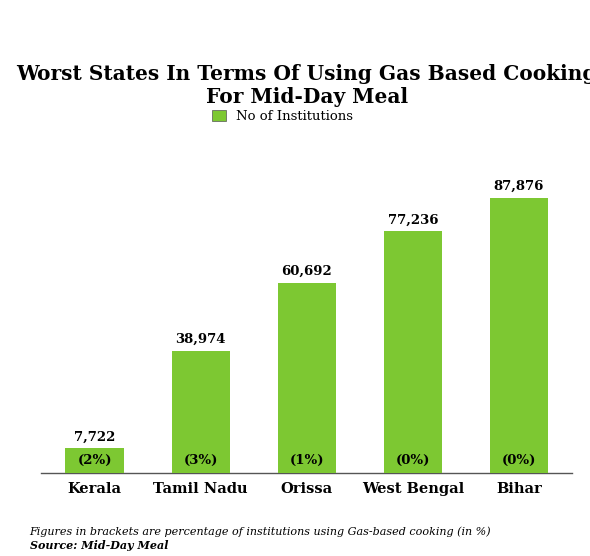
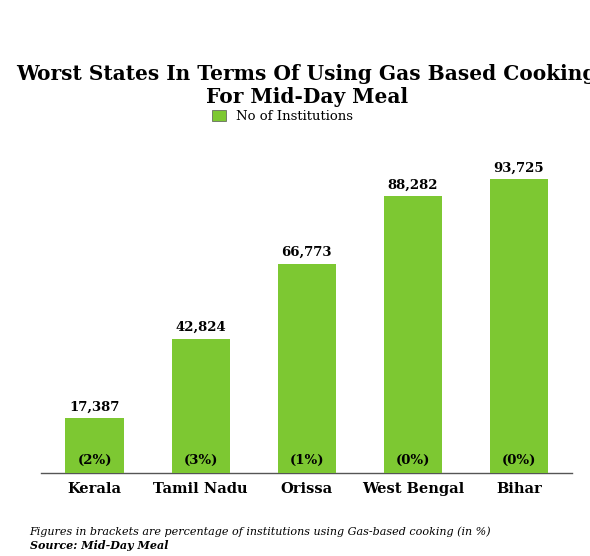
Kerala: 7,722 -> 17,387
Tamil Nadu: 38,974 -> 42,824
Orissa: 60,692 -> 66,773
West Bengal: 77,236 -> 88,282
Bihar: 87,876 -> 93,725
